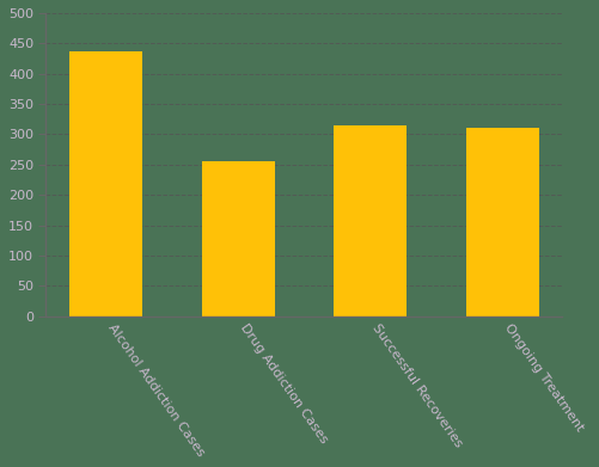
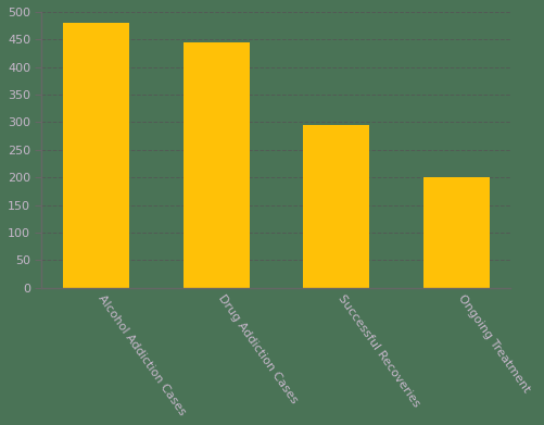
Alcohol Addiction Cases: 436 -> 480
Drug Addiction Cases: 256 -> 445
Successful Recoveries: 314 -> 295
Ongoing Treatment: 310 -> 200
